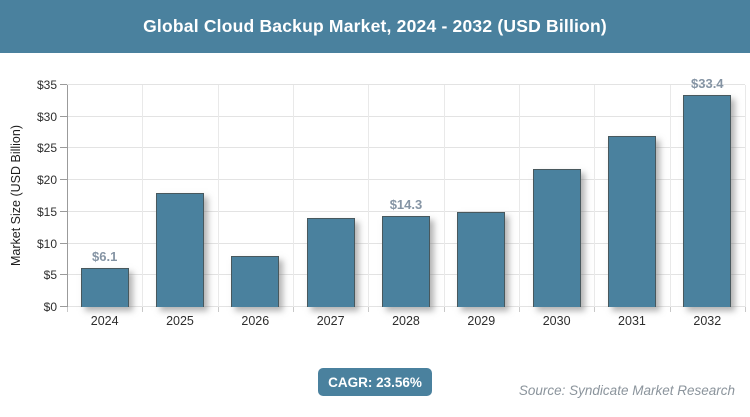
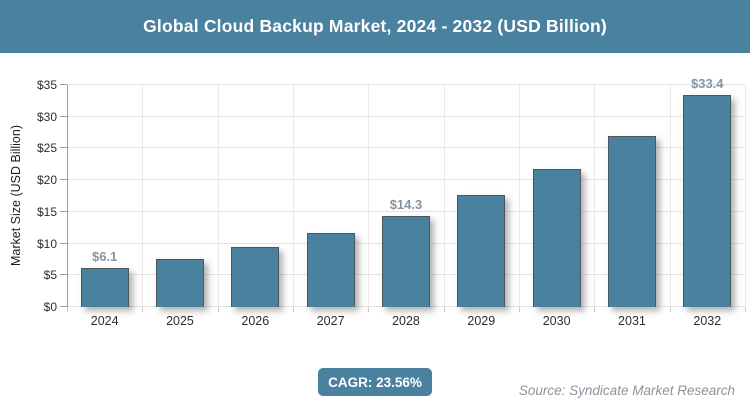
2025: $18 -> $8
2026: $8 -> $9
2027: $14 -> $12
2029: $15 -> $18
